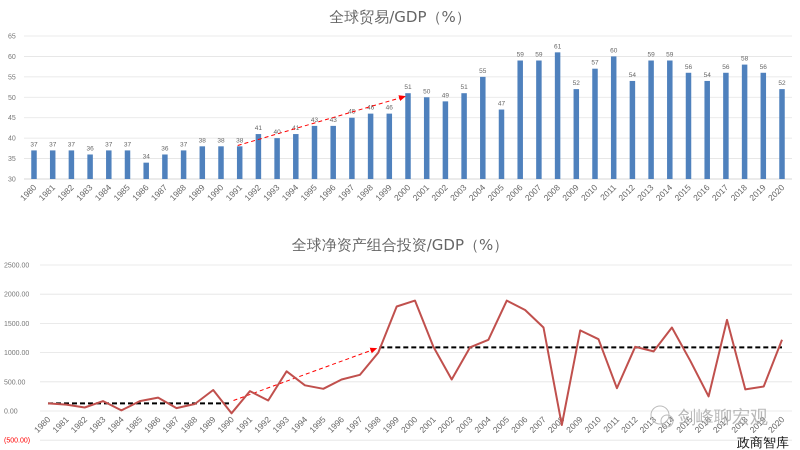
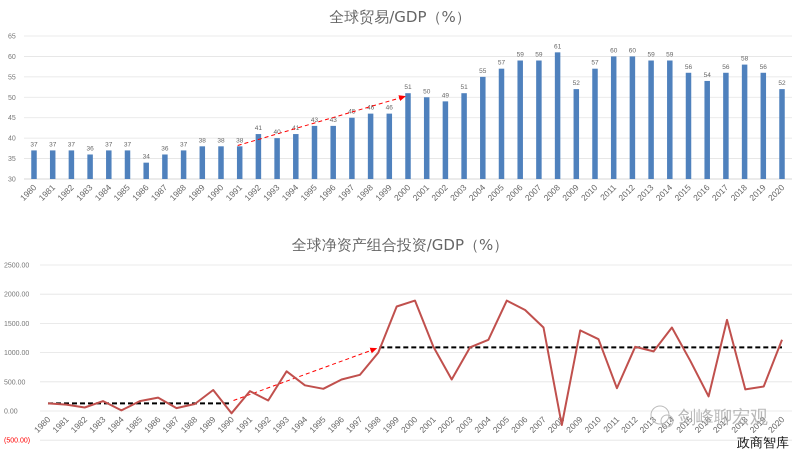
全球贸易/GDP（%）/2005: 47 -> 57
全球贸易/GDP（%）/2012: 54 -> 60
